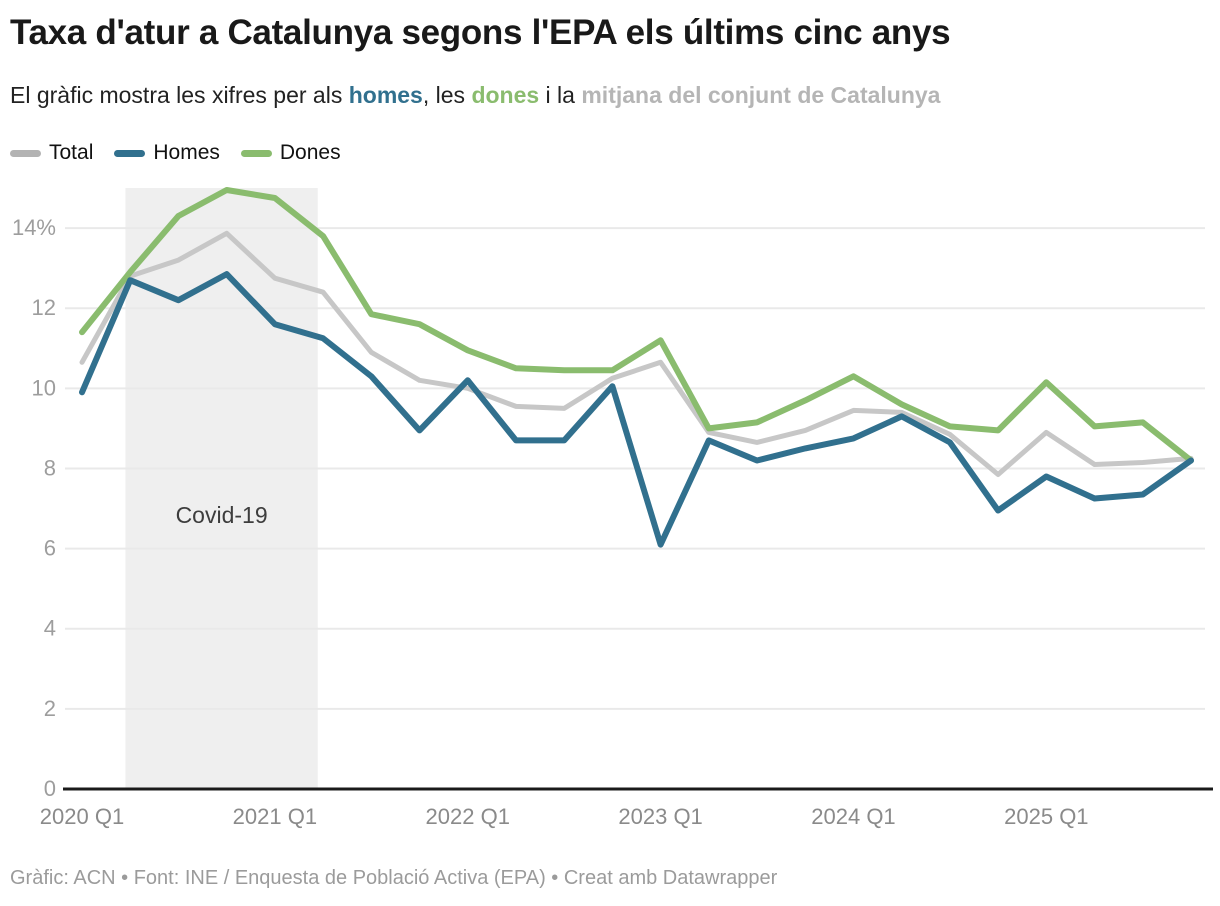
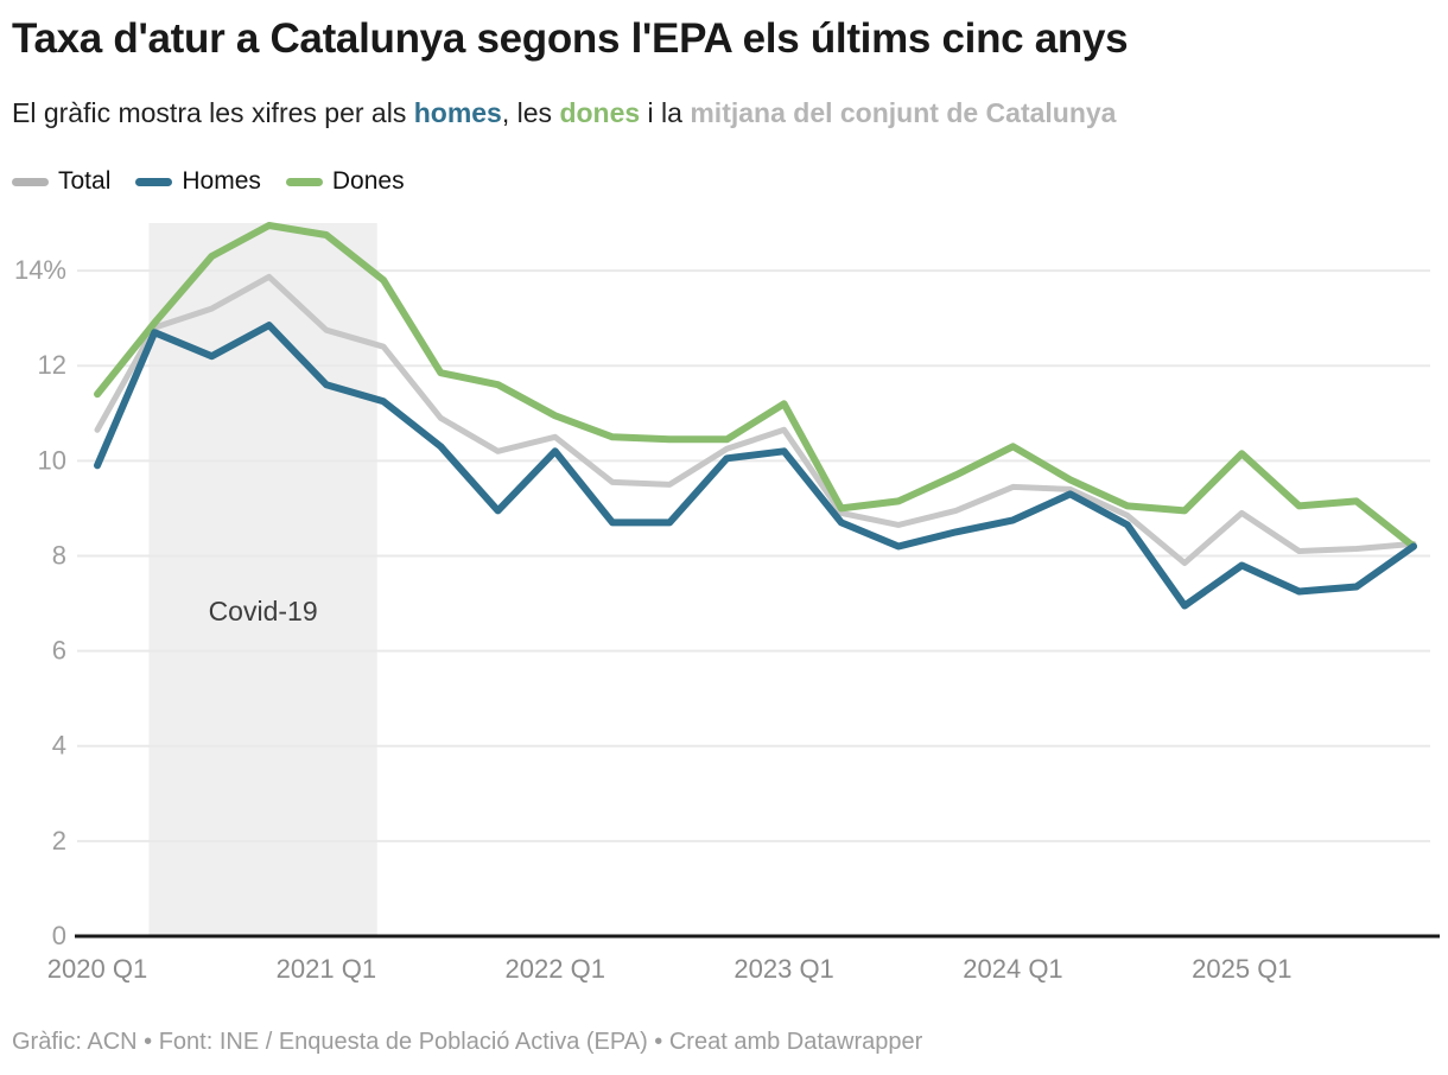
Total/2022 Q1: 10.0% -> 10.5%
Homes/2023 Q1: 6.1% -> 10.2%
